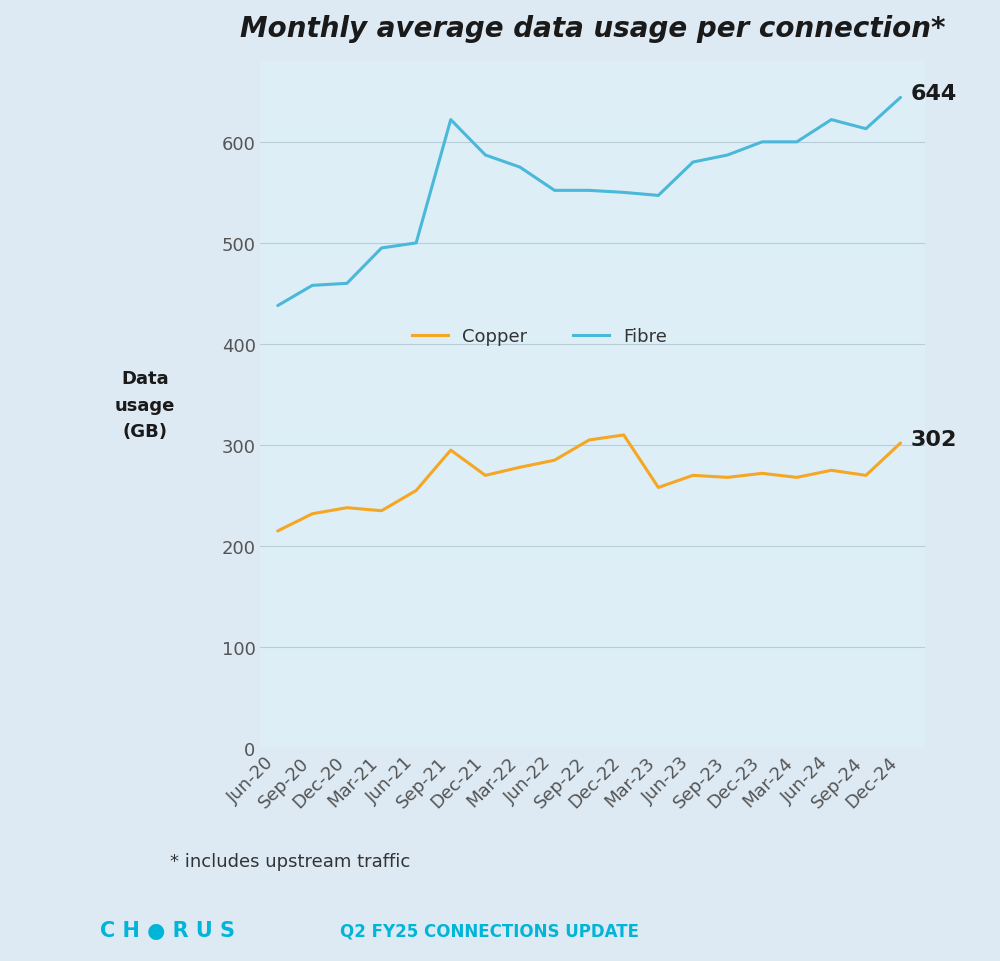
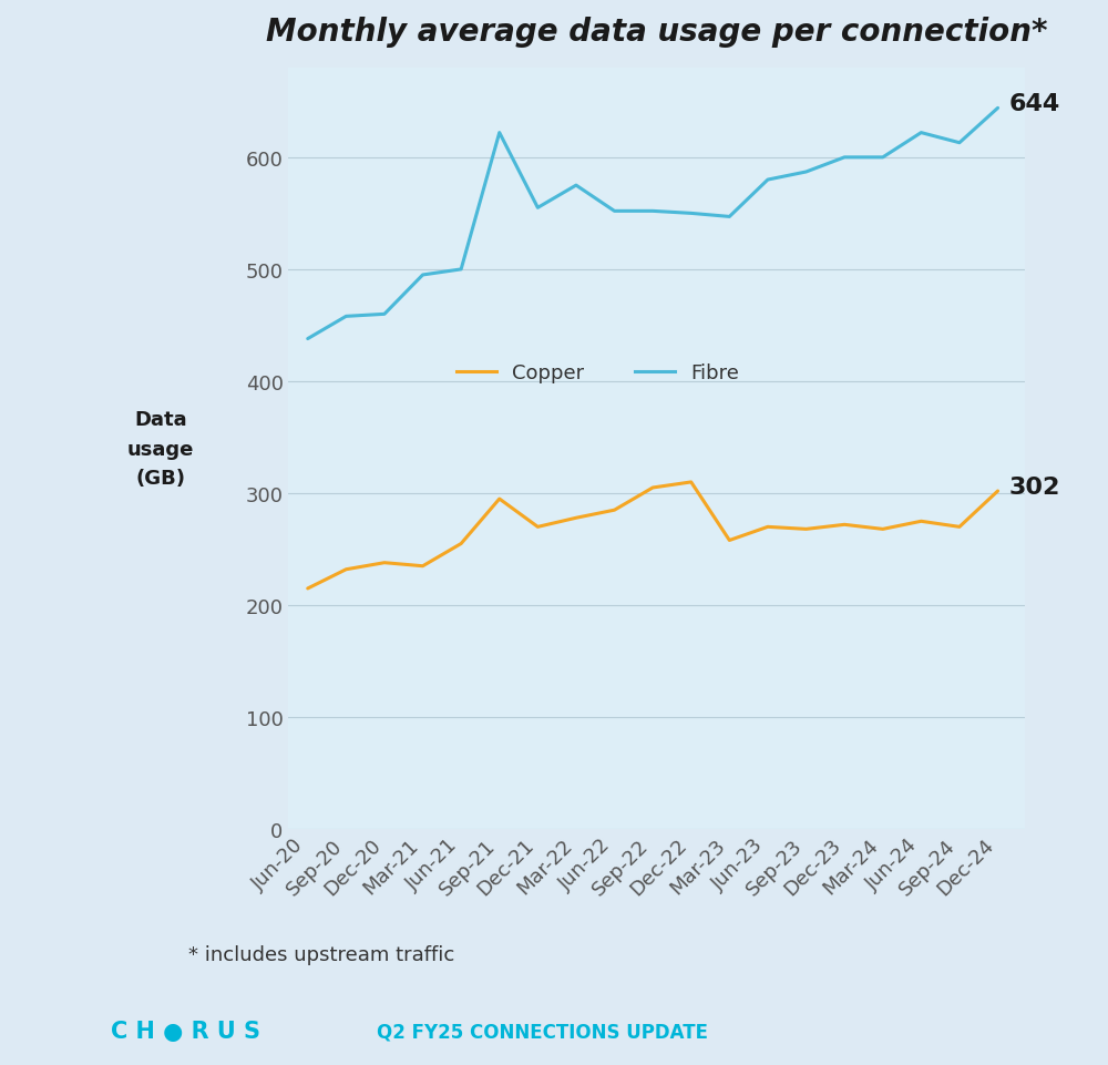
Fibre/Dec-21: 587 -> 555
